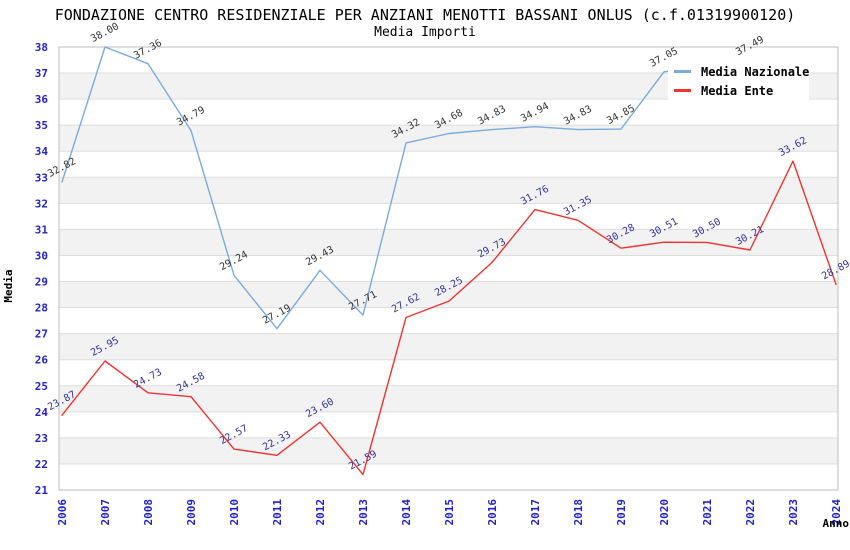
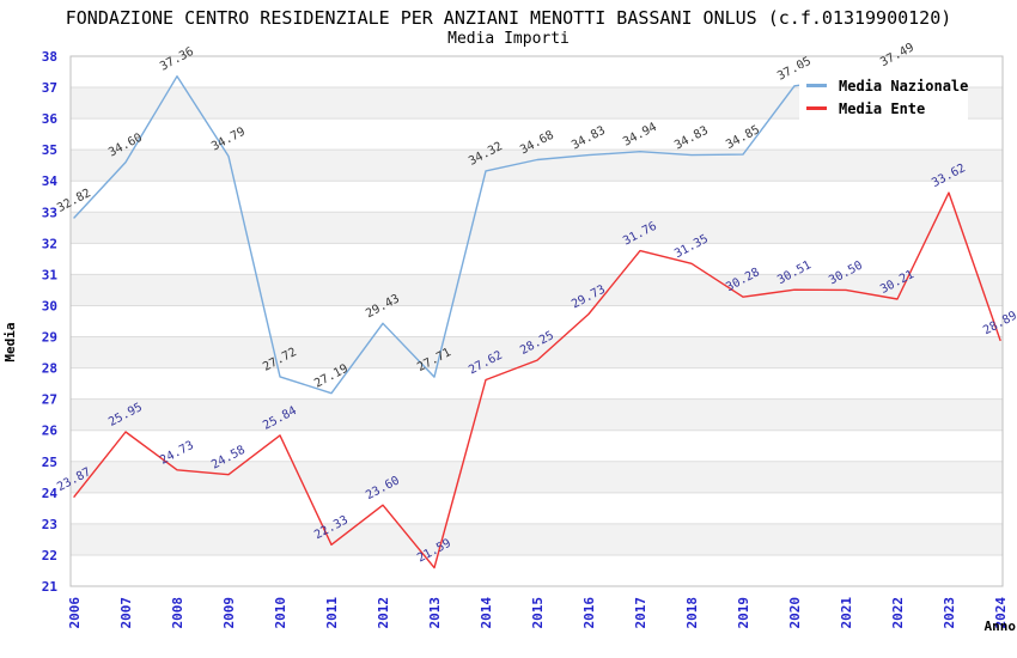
Media Nazionale/2007: 38.00 -> 34.60
Media Nazionale/2010: 29.24 -> 27.72
Media Ente/2010: 22.57 -> 25.84
